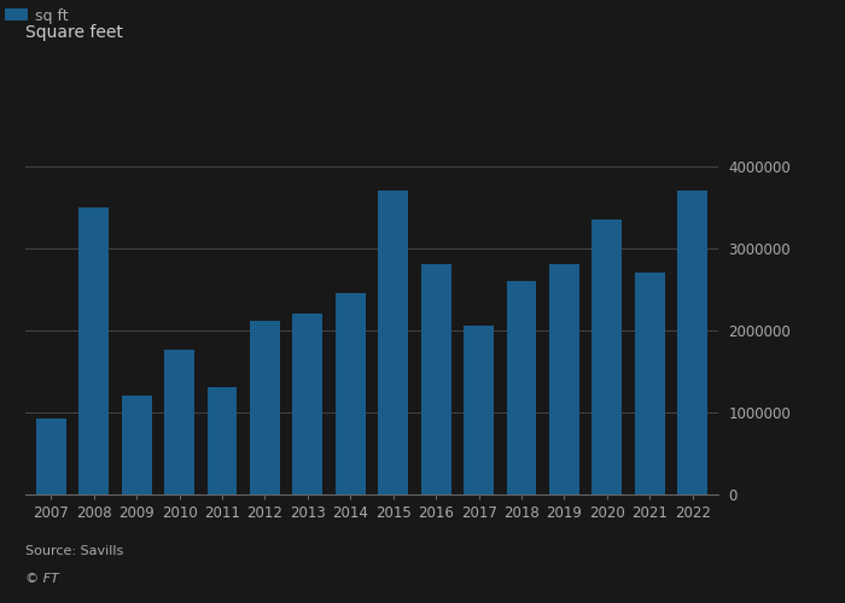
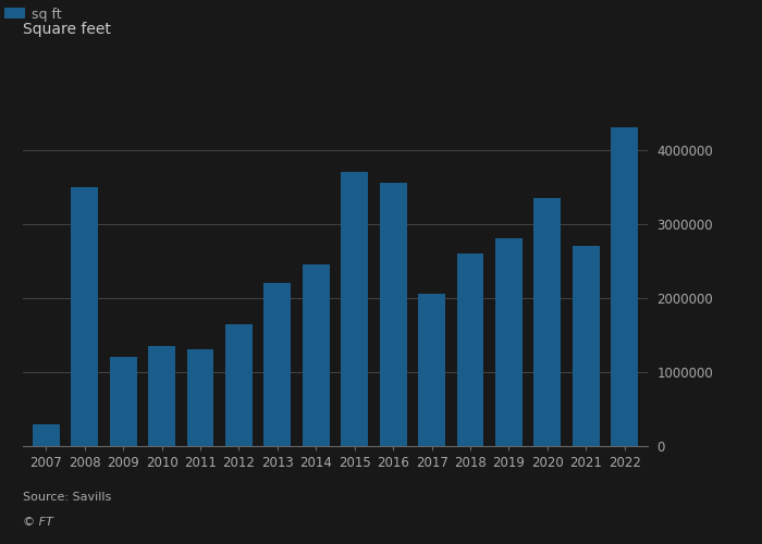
2007: 920000 -> 300000
2010: 1760000 -> 1350000
2012: 2120000 -> 1650000
2016: 2800000 -> 3550000
2022: 3700000 -> 4300000
